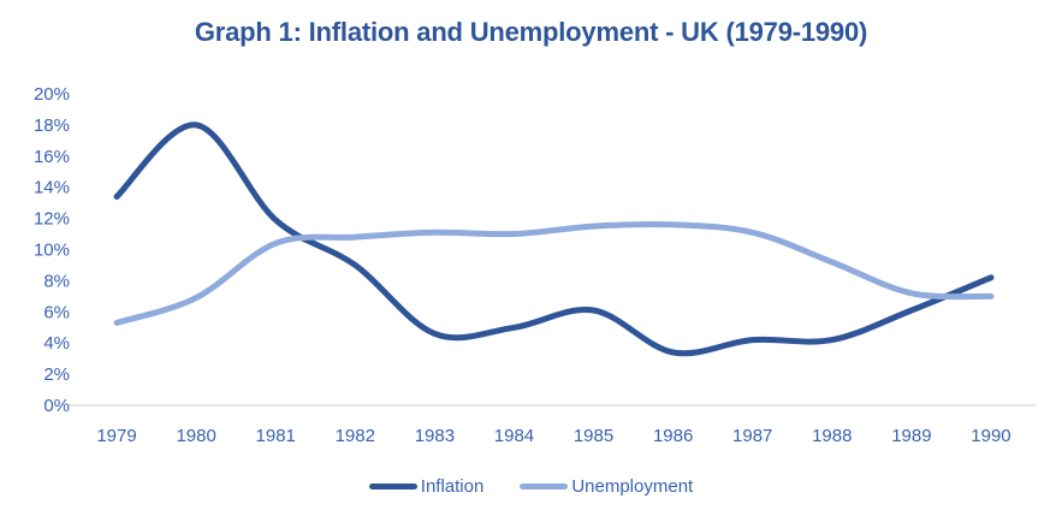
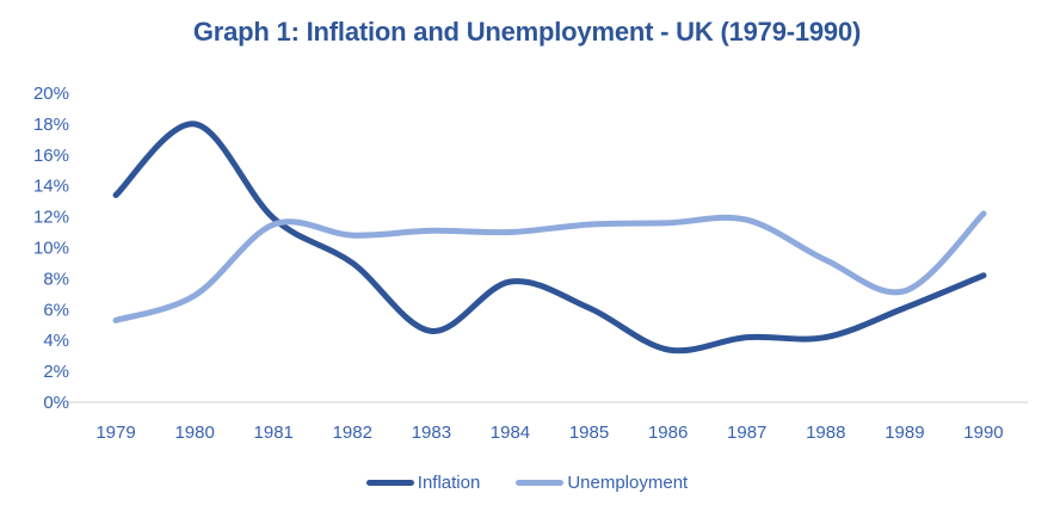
Unemployment/1981: 10.4% -> 11.5%
Inflation/1984: 5.0% -> 7.8%
Unemployment/1987: 11.1% -> 11.8%
Unemployment/1990: 7.0% -> 12.2%
